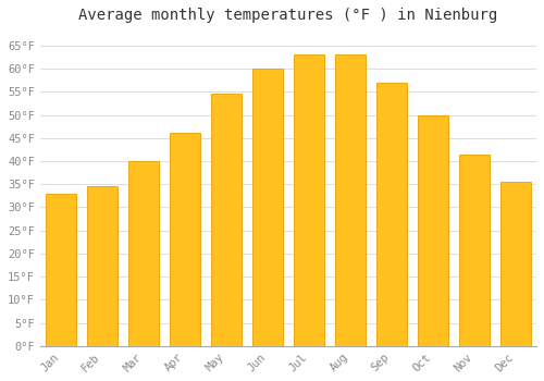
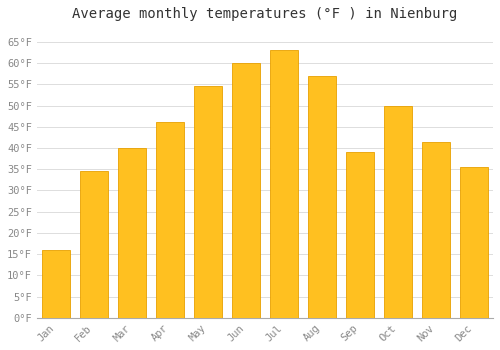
Jan: 33.0°F -> 16.0°F
Aug: 63.0°F -> 57.0°F
Sep: 57.0°F -> 39.0°F
